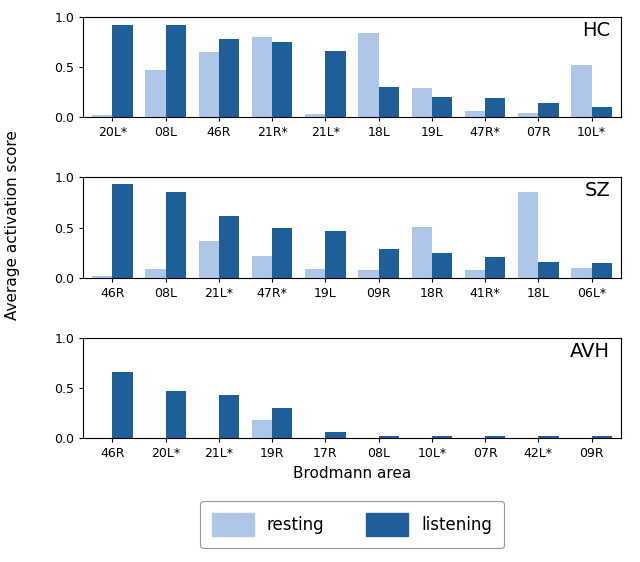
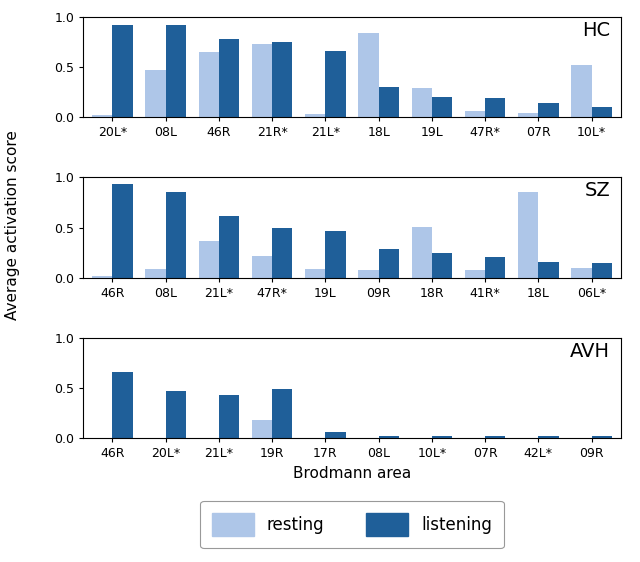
resting/21R*: 0.80 -> 0.73
listening/19R: 0.30 -> 0.49
